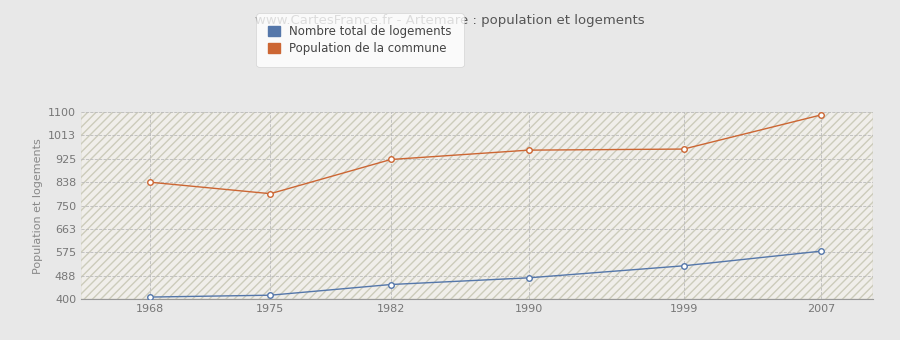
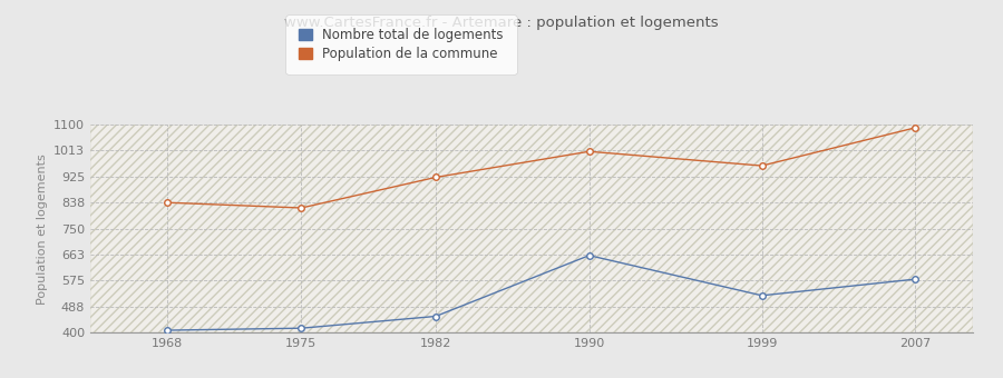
Population de la commune/1975: 795 -> 820
Nombre total de logements/1990: 480 -> 660
Population de la commune/1990: 958 -> 1010
